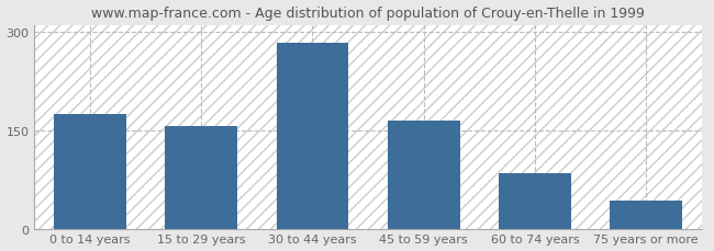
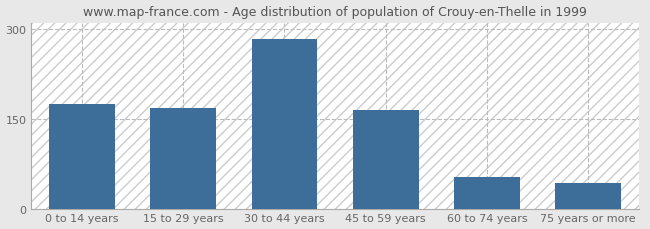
15 to 29 years: 156 -> 168
60 to 74 years: 84 -> 52
